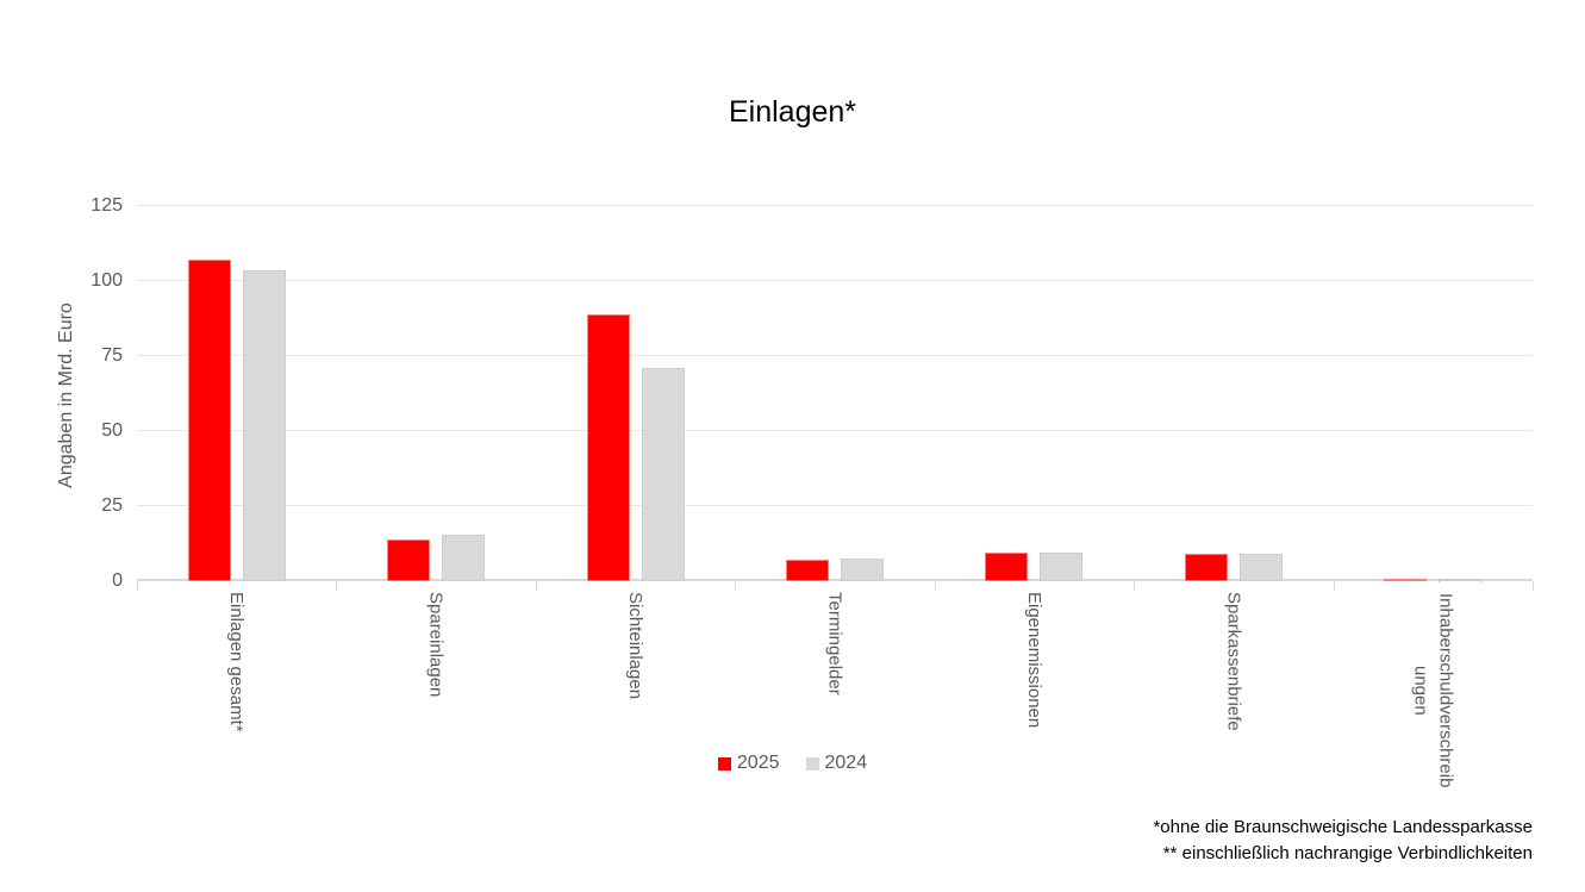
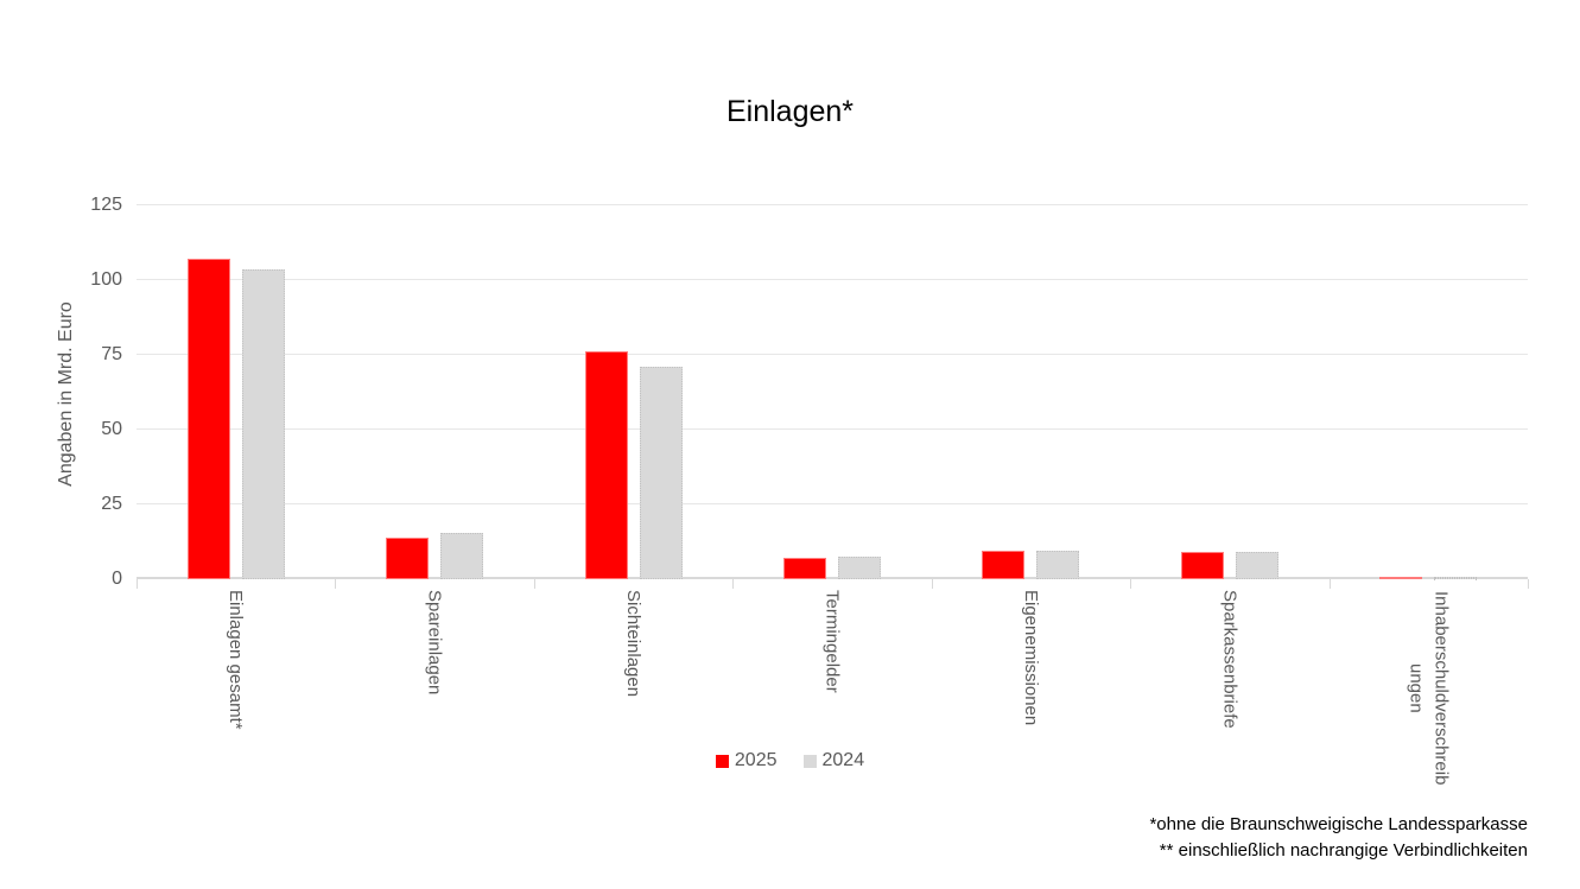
2025/Sichteinlagen: 89 -> 76
